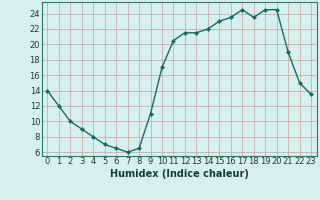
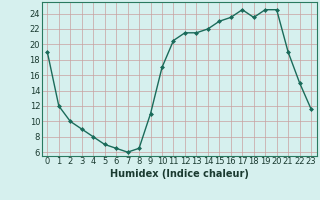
0: 14.0 -> 19.0
23: 13.5 -> 11.6
